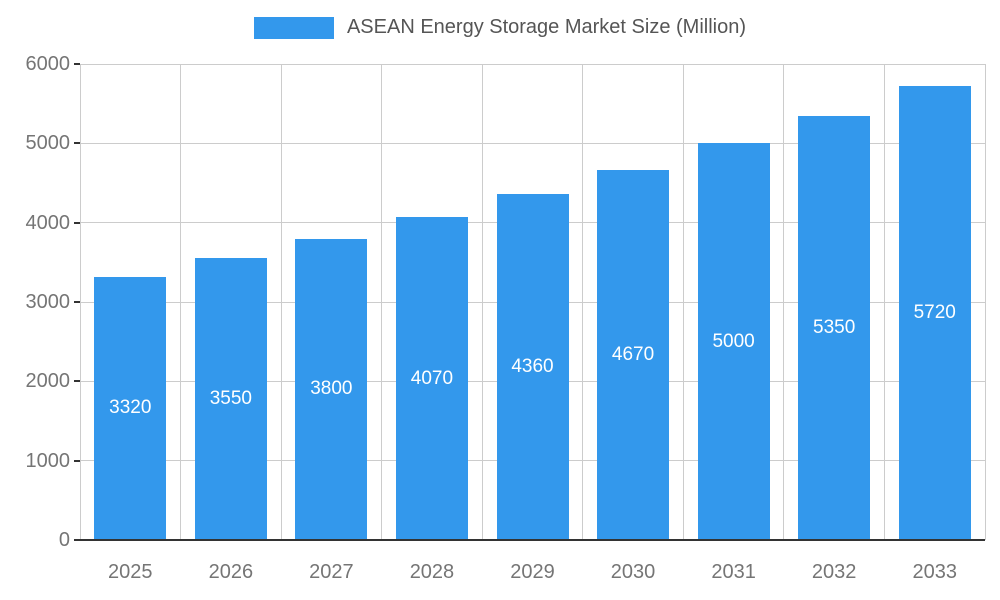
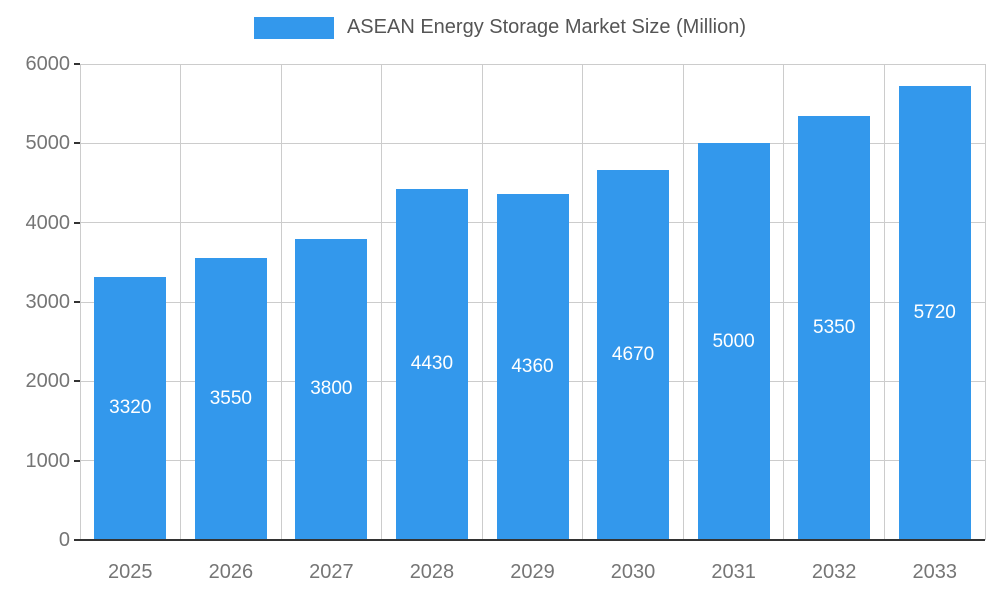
2028: 4070 -> 4430
